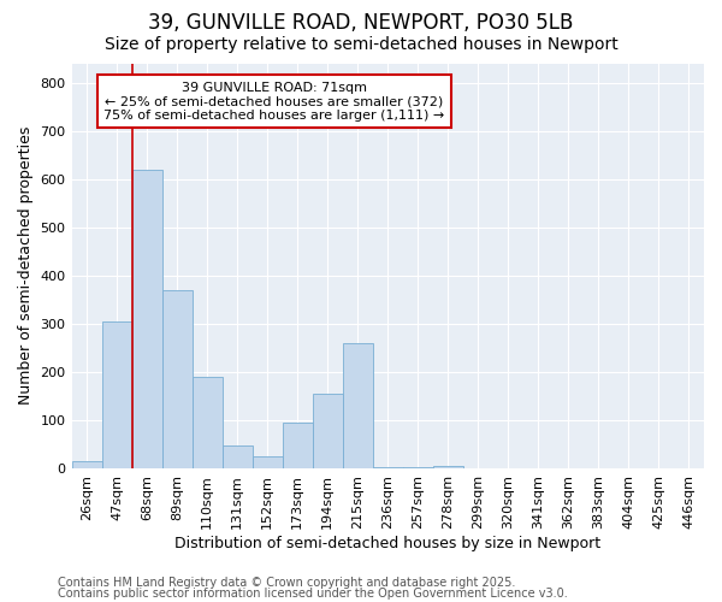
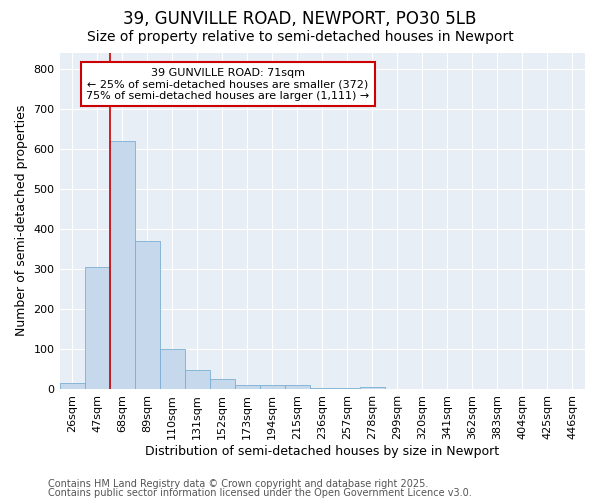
110sqm: 190 -> 100
173sqm: 95 -> 10
194sqm: 155 -> 10
215sqm: 260 -> 10
